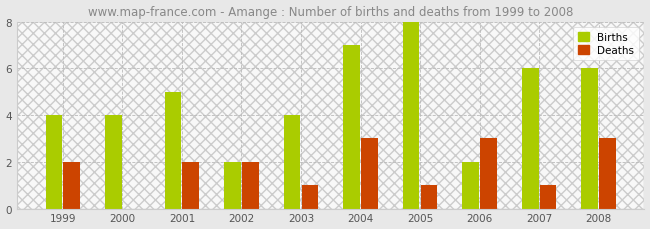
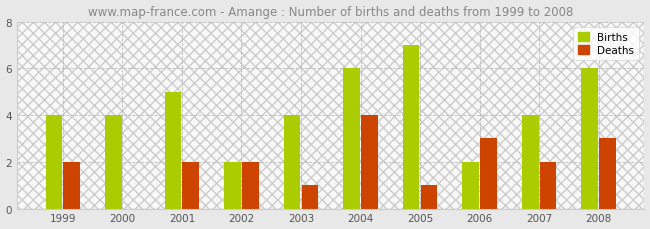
Births/2004: 7 -> 6
Deaths/2004: 3 -> 4
Births/2005: 8 -> 7
Births/2007: 6 -> 4
Deaths/2007: 1 -> 2
